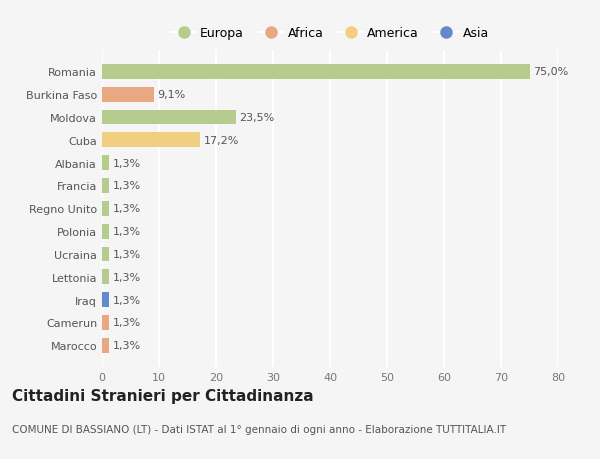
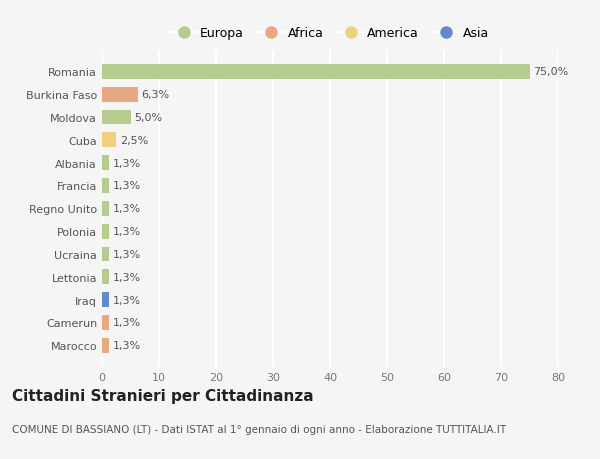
Burkina Faso: 9,1% -> 6,3%
Moldova: 23,5% -> 5,0%
Cuba: 17,2% -> 2,5%
